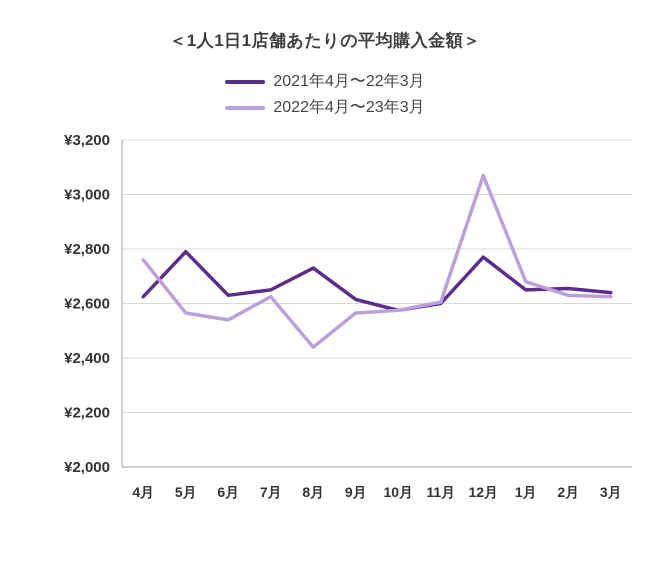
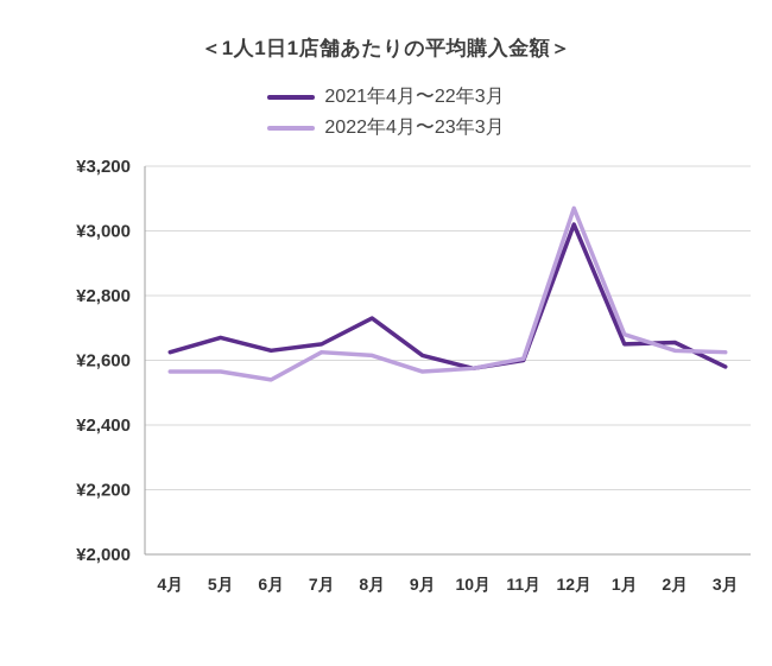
2022年4月〜23年3月/4月: ¥2760 -> ¥2560
2021年4月〜22年3月/5月: ¥2790 -> ¥2670
2022年4月〜23年3月/8月: ¥2440 -> ¥2620
2021年4月〜22年3月/12月: ¥2770 -> ¥3020
2021年4月〜22年3月/3月: ¥2640 -> ¥2580
